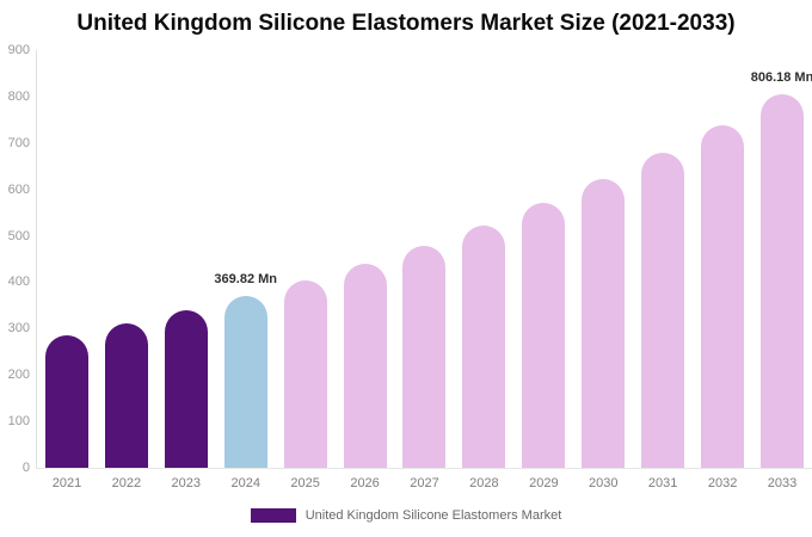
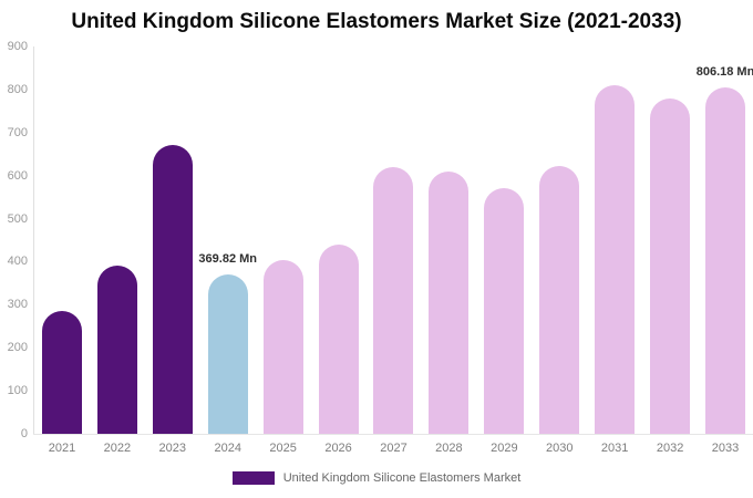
2022: 310 -> 390
2023: 340 -> 670
2027: 480 -> 620
2028: 520 -> 610
2031: 680 -> 810
2032: 740 -> 780
